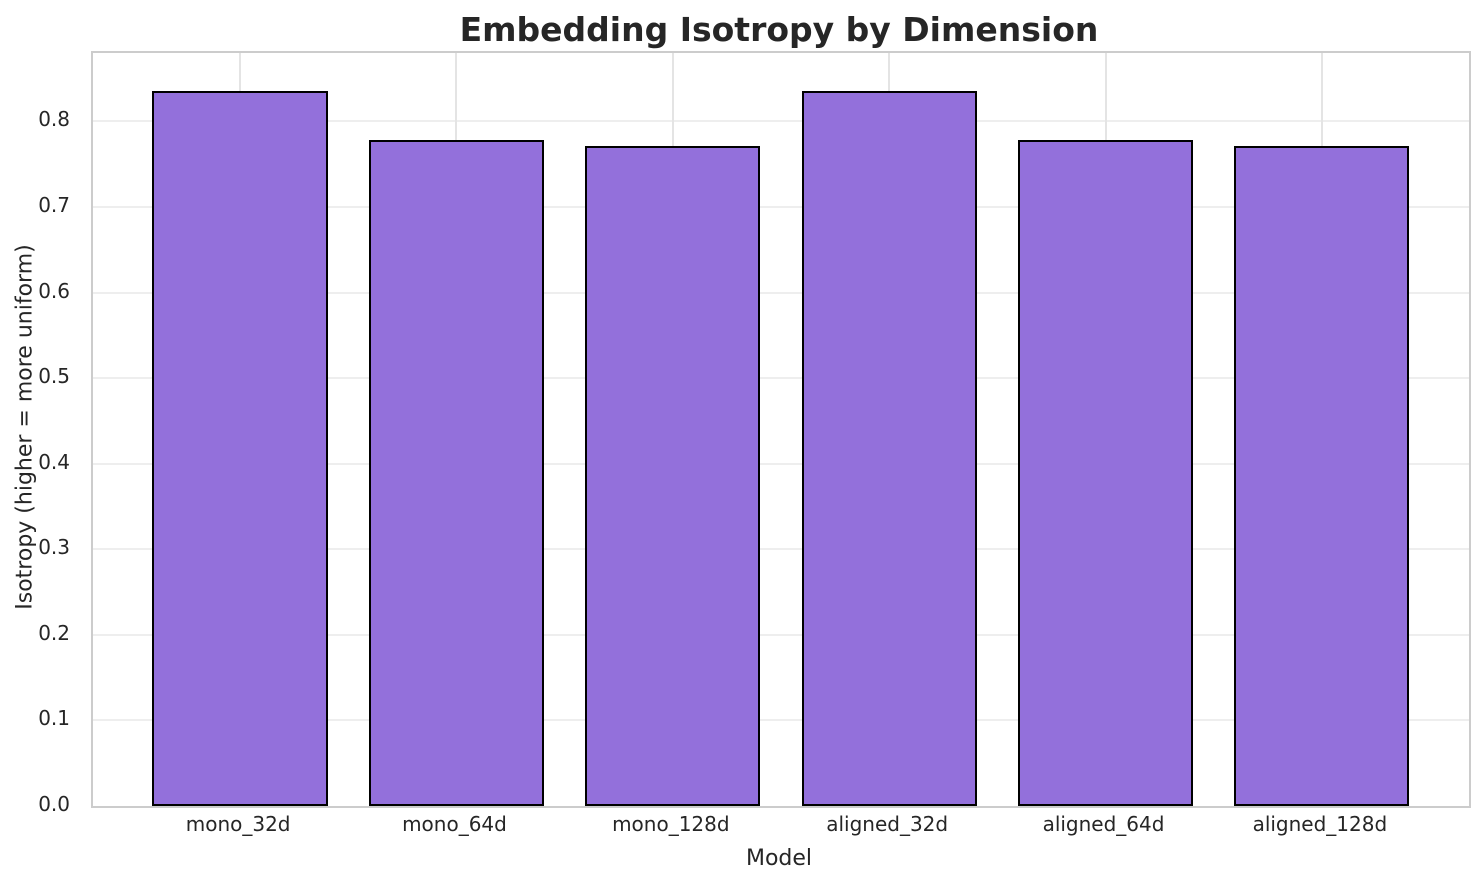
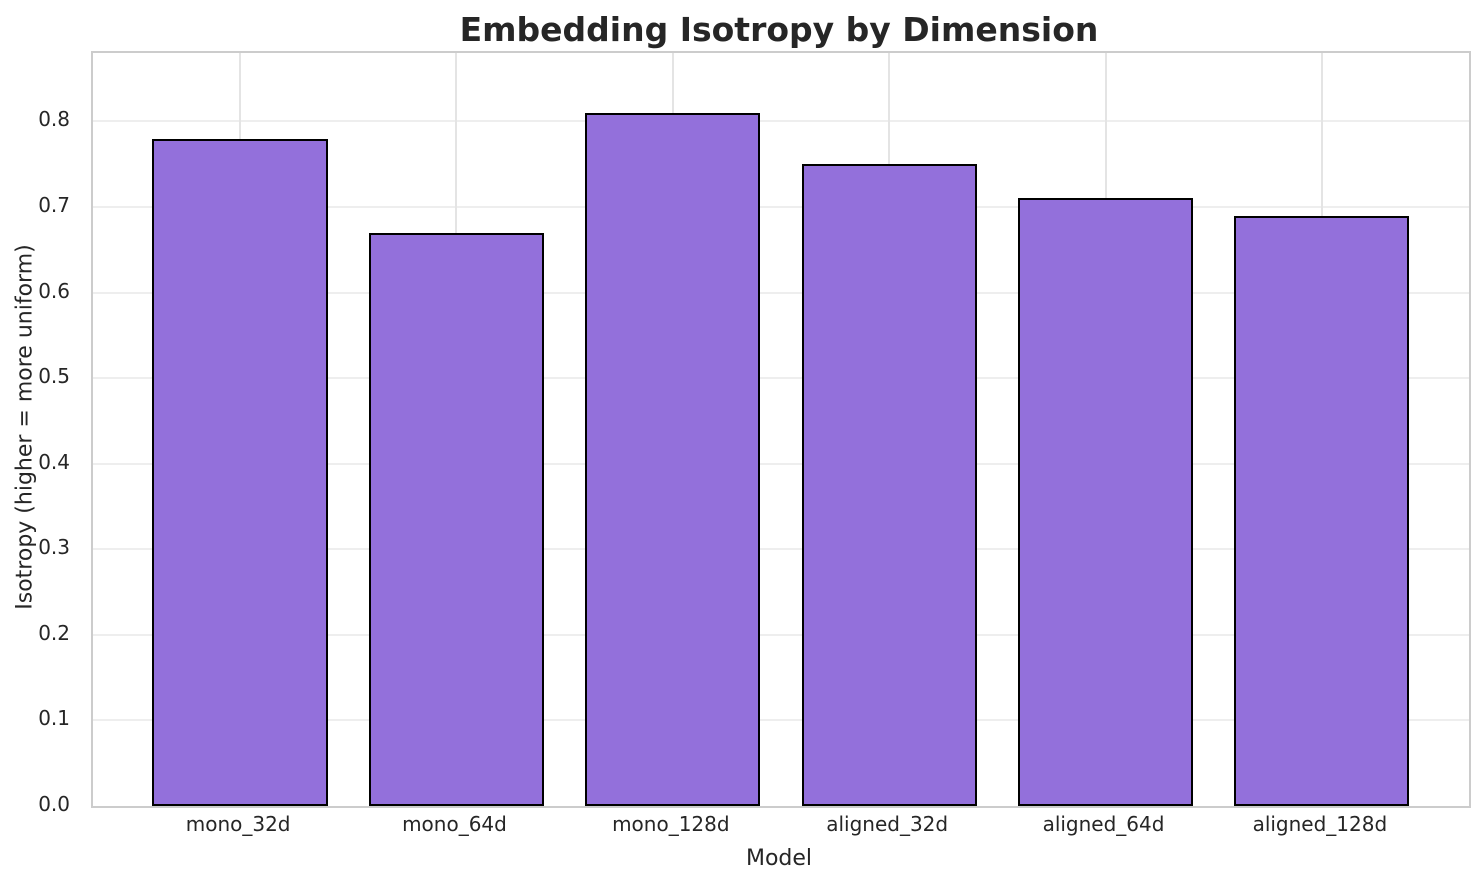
mono_32d: 0.84 -> 0.78
mono_64d: 0.78 -> 0.67
mono_128d: 0.77 -> 0.81
aligned_32d: 0.84 -> 0.75
aligned_64d: 0.78 -> 0.71
aligned_128d: 0.77 -> 0.69
